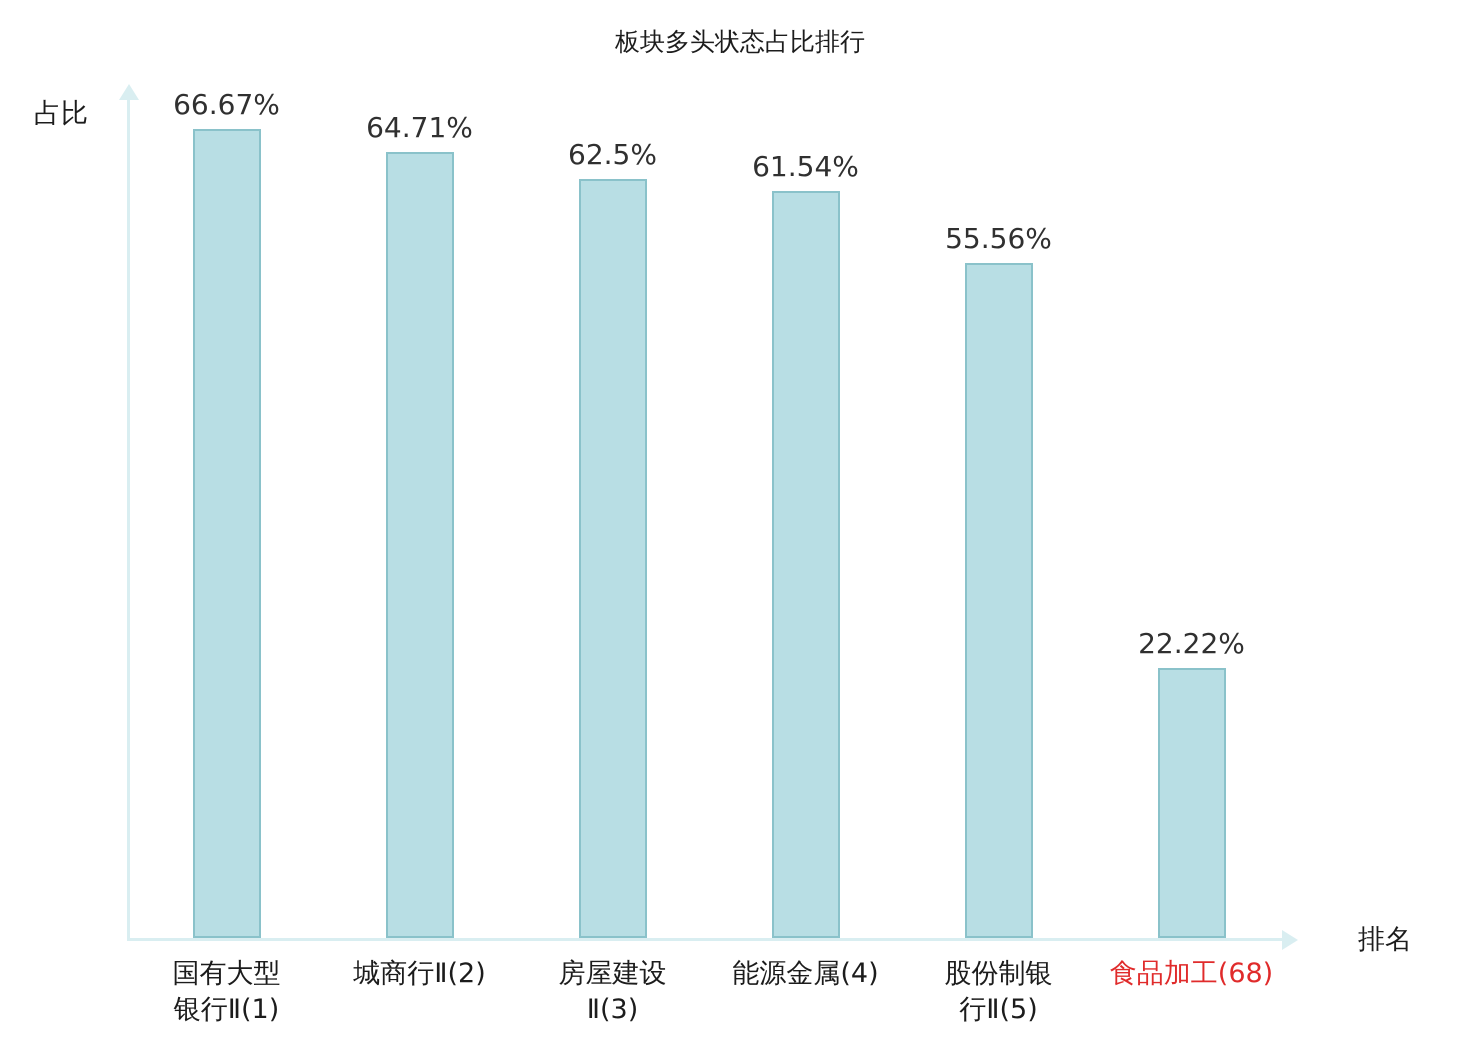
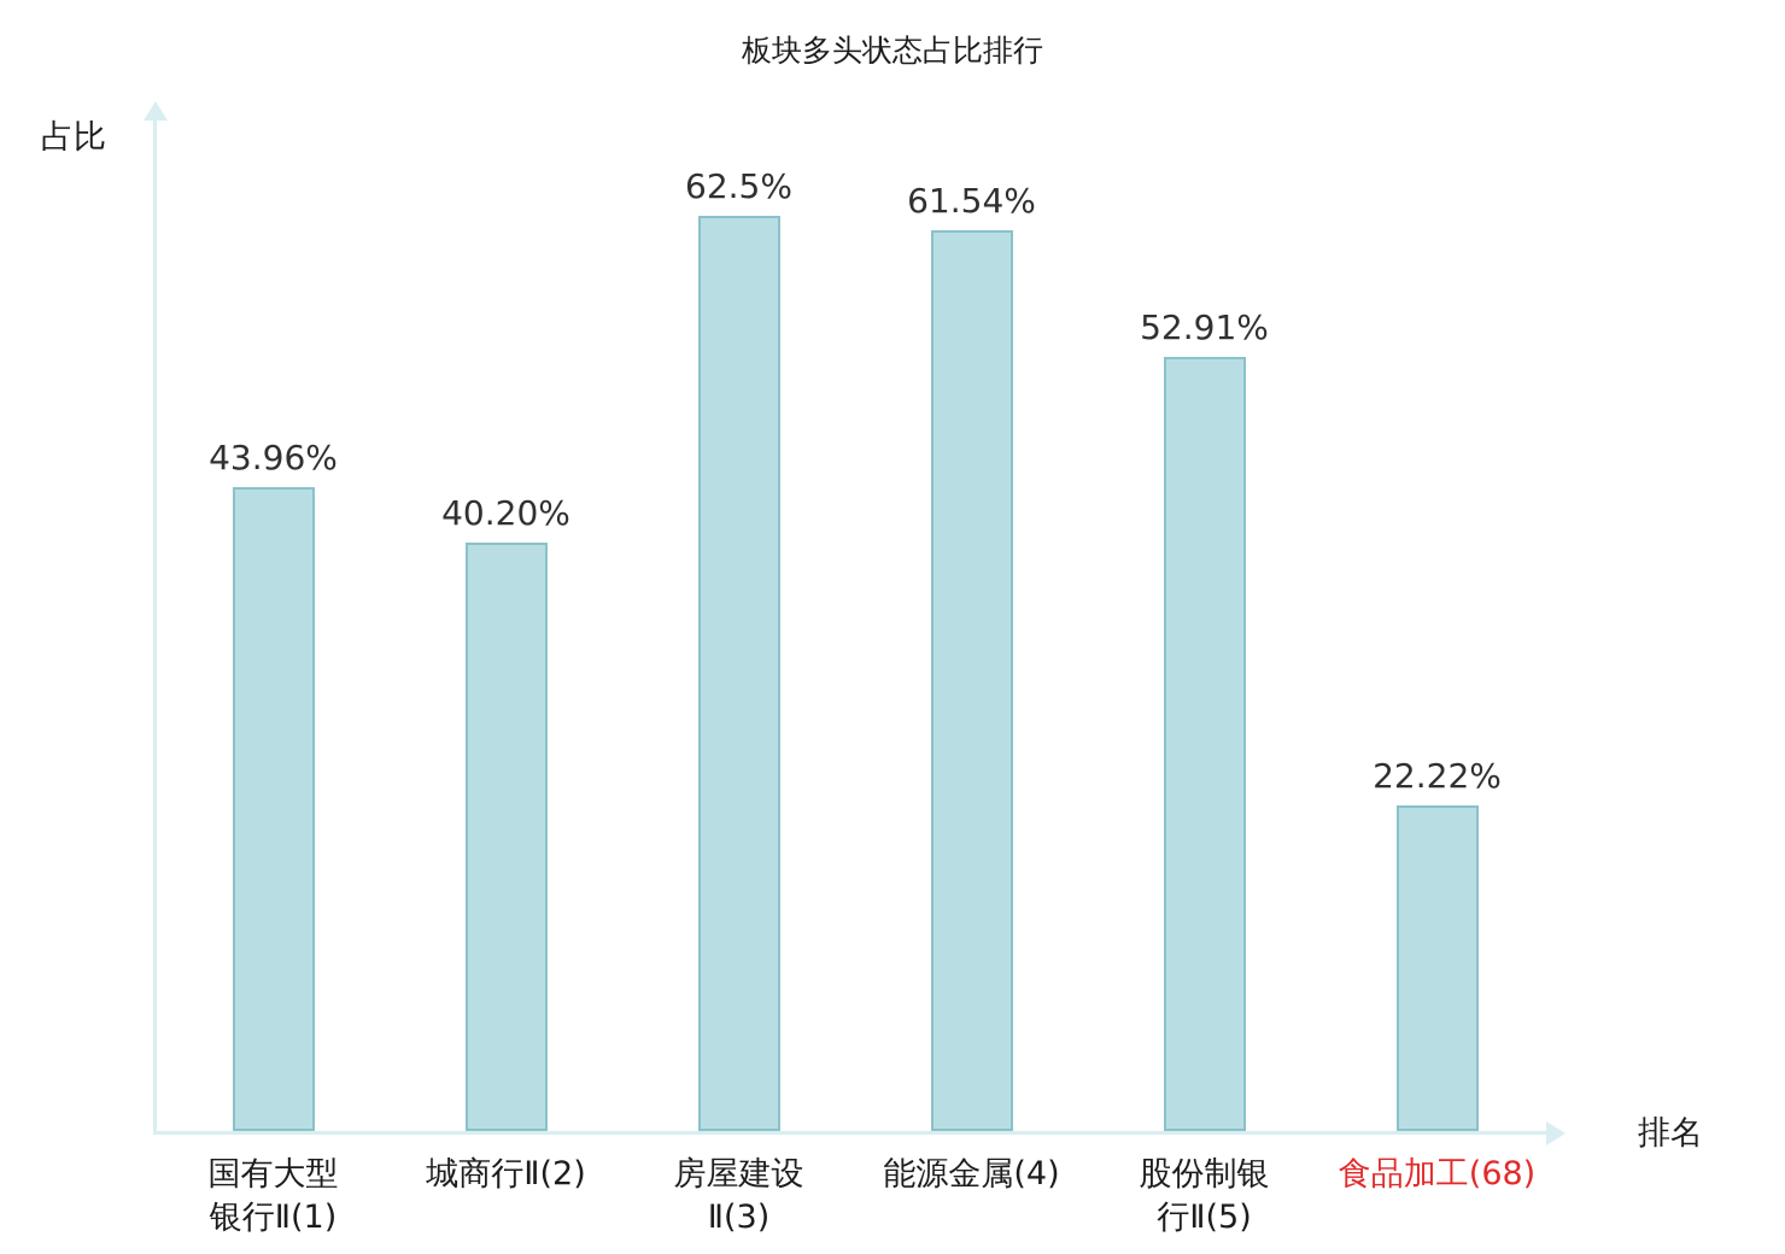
国有大型 银行Ⅱ(1): 66.67% -> 43.96%
城商行Ⅱ(2): 64.71% -> 40.20%
股份制银 行Ⅱ(5): 55.56% -> 52.91%
